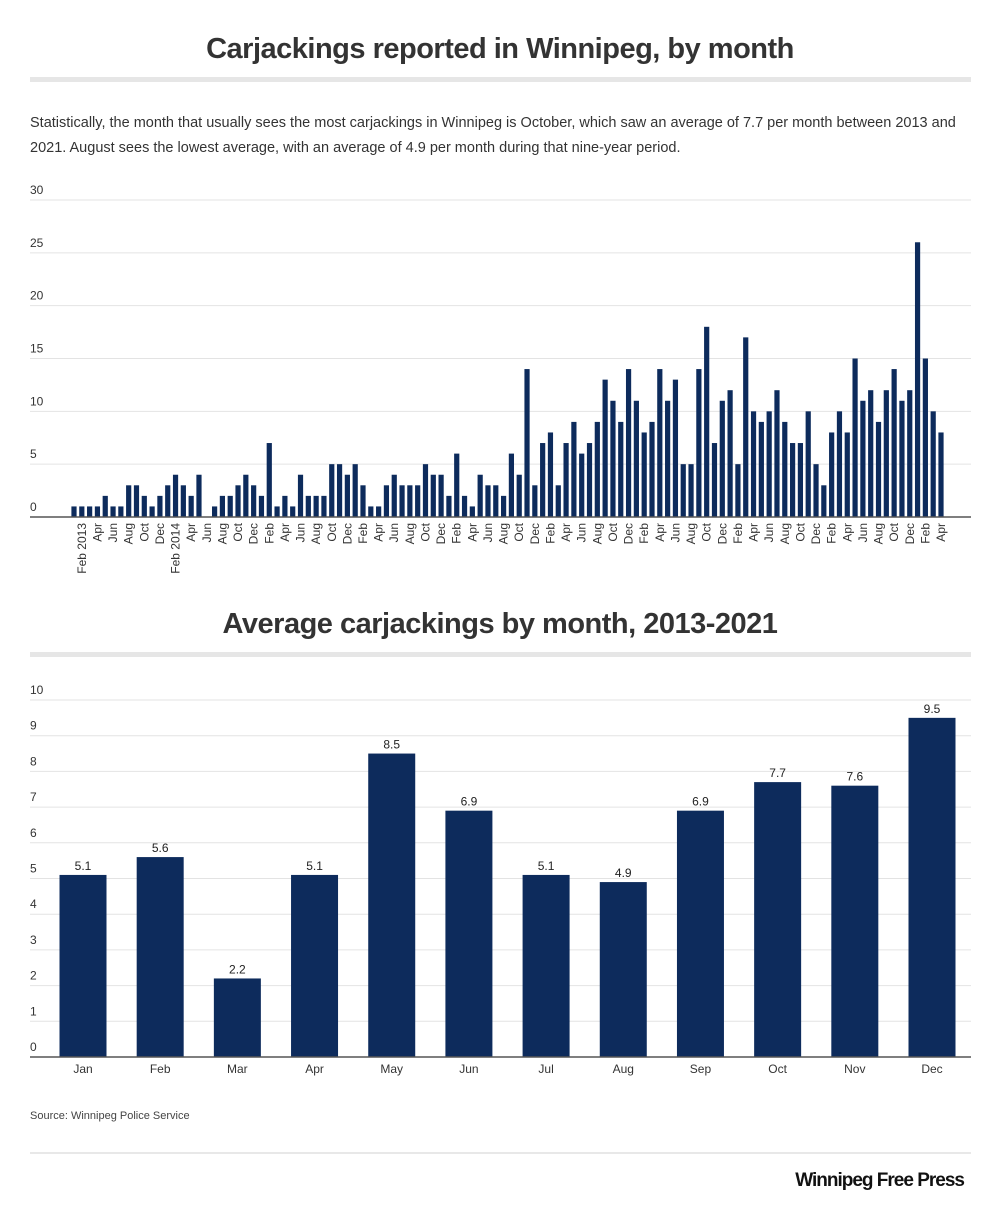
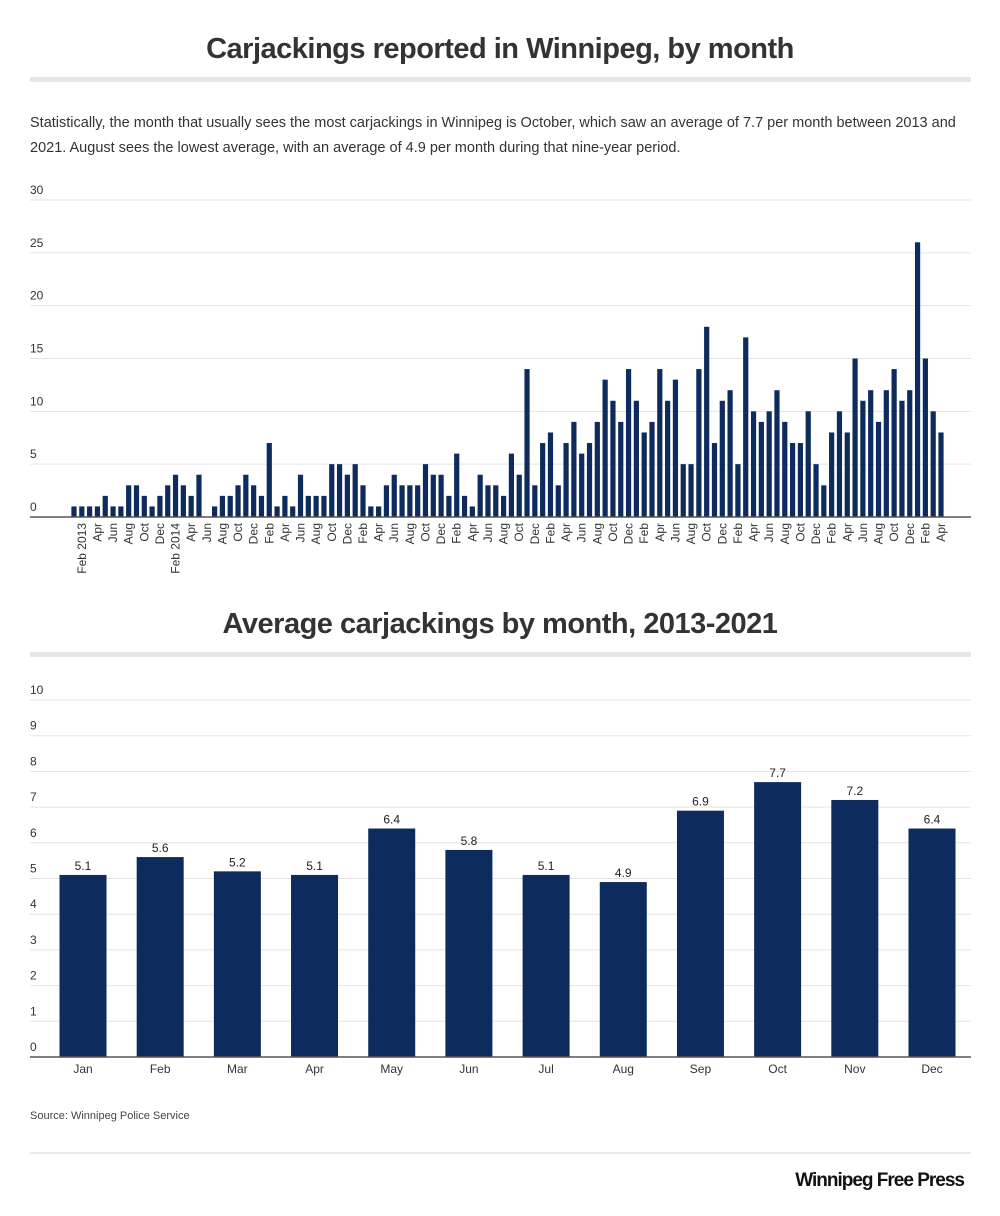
Average carjackings by month, 2013-2021/Mar: 2.2 -> 5.2
Average carjackings by month, 2013-2021/May: 8.5 -> 6.4
Average carjackings by month, 2013-2021/Jun: 6.9 -> 5.8
Average carjackings by month, 2013-2021/Nov: 7.6 -> 7.2
Average carjackings by month, 2013-2021/Dec: 9.5 -> 6.4
